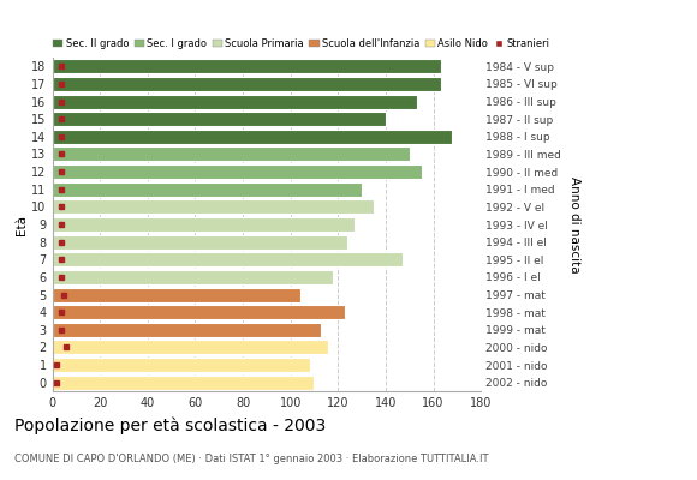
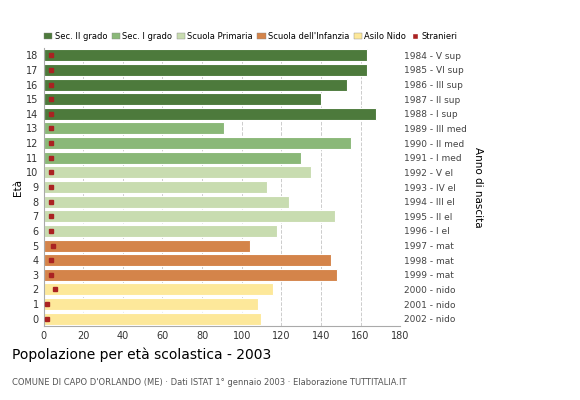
13: 150 -> 91
9: 127 -> 113
4: 123 -> 145
3: 113 -> 148
